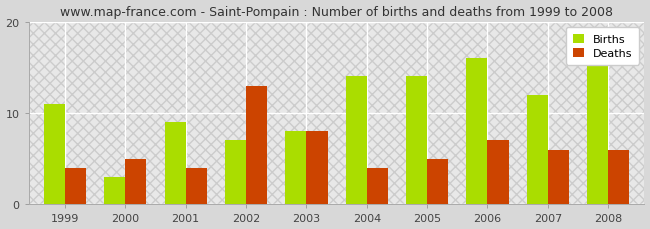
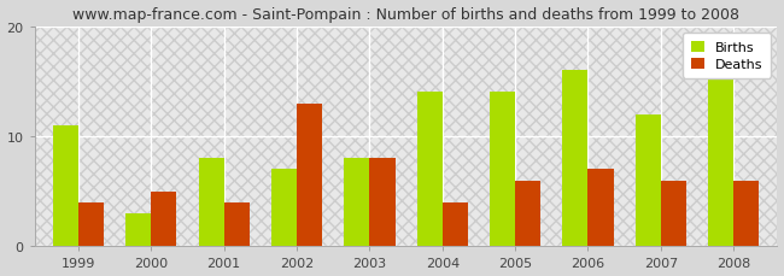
Births/2001: 9 -> 8
Deaths/2005: 5 -> 6
